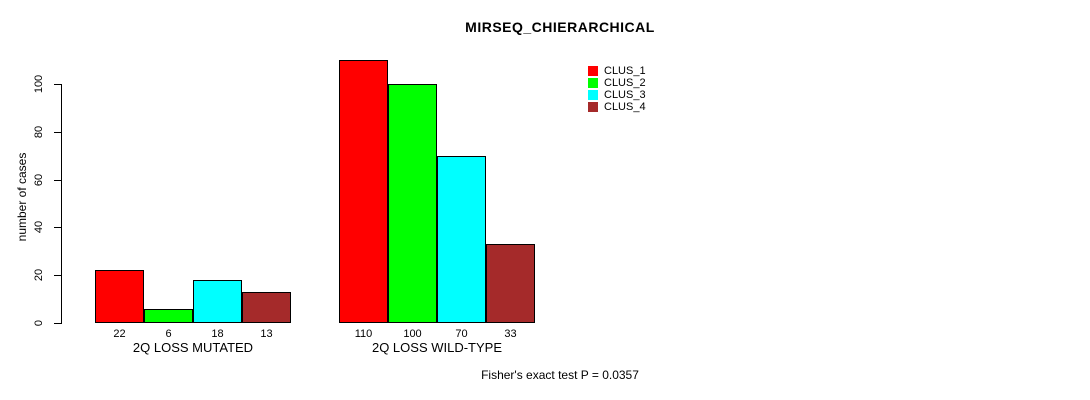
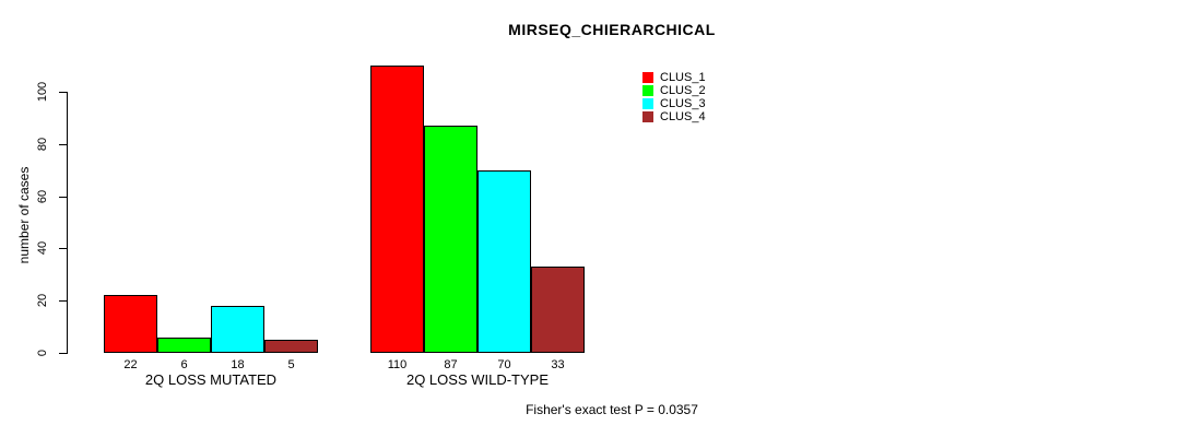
CLUS_4/2Q LOSS MUTATED: 13 -> 5
CLUS_2/2Q LOSS WILD-TYPE: 100 -> 87
